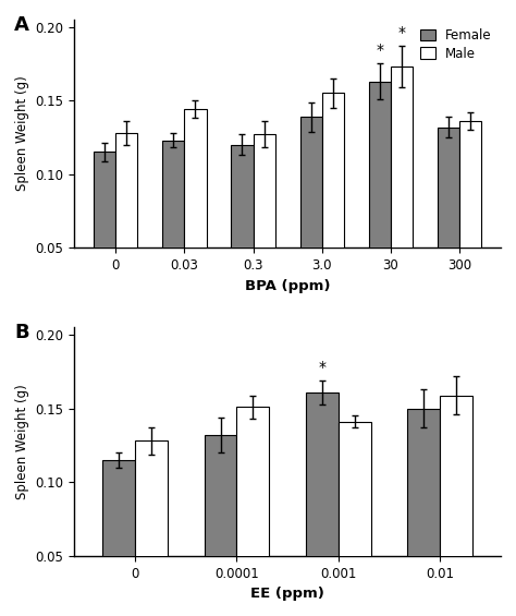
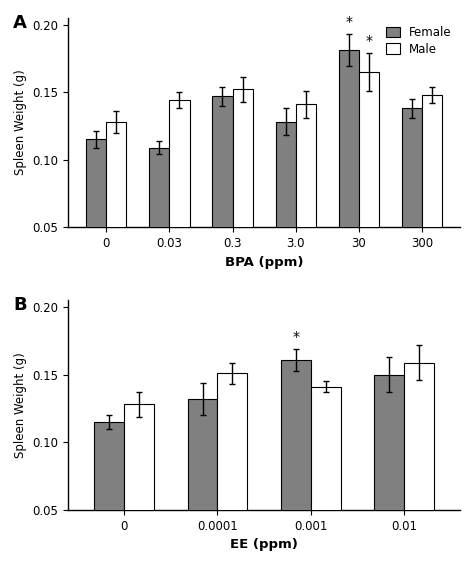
Female/0.03: 0.123 -> 0.109
Female/0.3: 0.120 -> 0.147
Male/0.3: 0.127 -> 0.152
Female/3.0: 0.139 -> 0.128
Male/3.0: 0.155 -> 0.141
Female/30: 0.163 -> 0.181
Male/30: 0.173 -> 0.165
Female/300: 0.132 -> 0.138
Male/300: 0.136 -> 0.148
